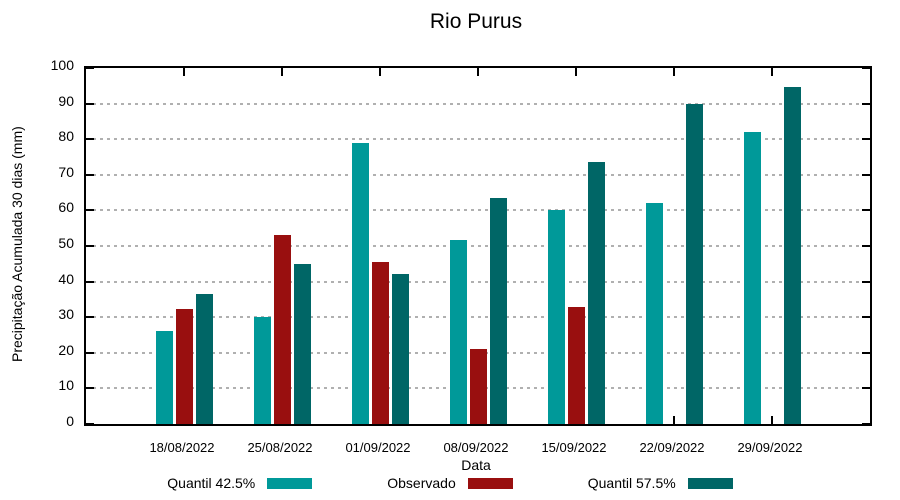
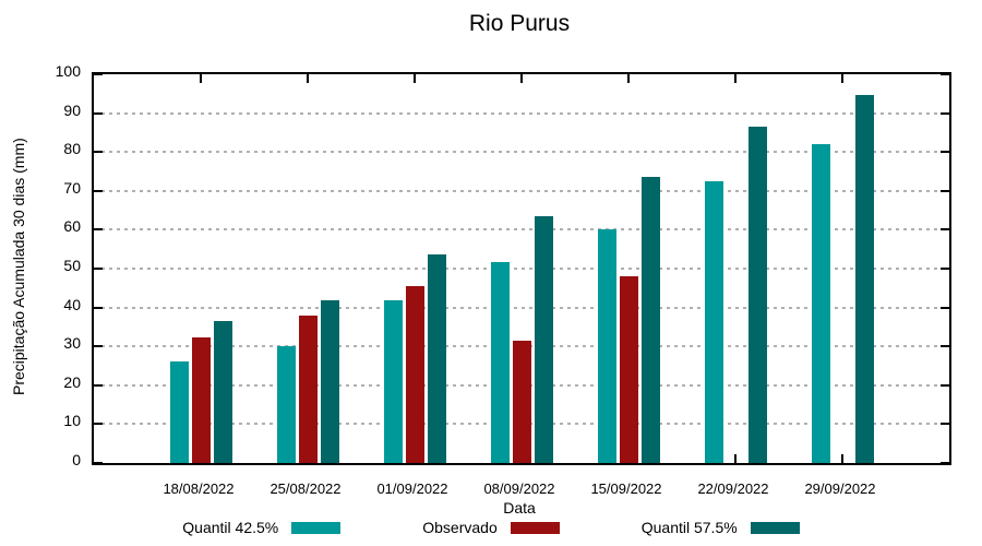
Observado/25/08/2022: 53 -> 38
Quantil 57.5%/25/08/2022: 45 -> 42
Quantil 42.5%/01/09/2022: 79 -> 42
Quantil 57.5%/01/09/2022: 42 -> 54
Observado/08/09/2022: 21 -> 31
Observado/15/09/2022: 33 -> 48
Quantil 42.5%/22/09/2022: 62 -> 72
Quantil 57.5%/22/09/2022: 90 -> 86
